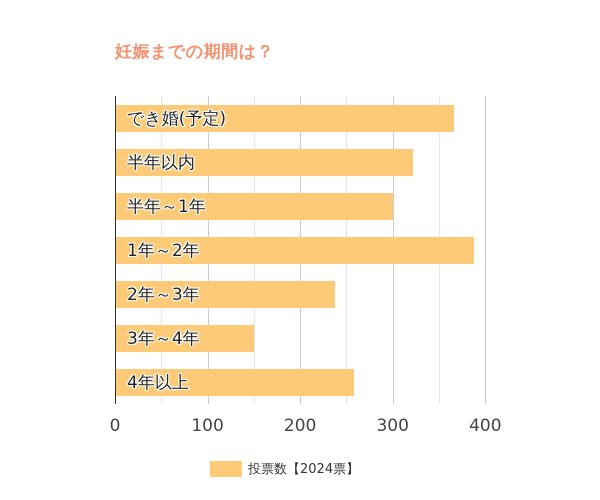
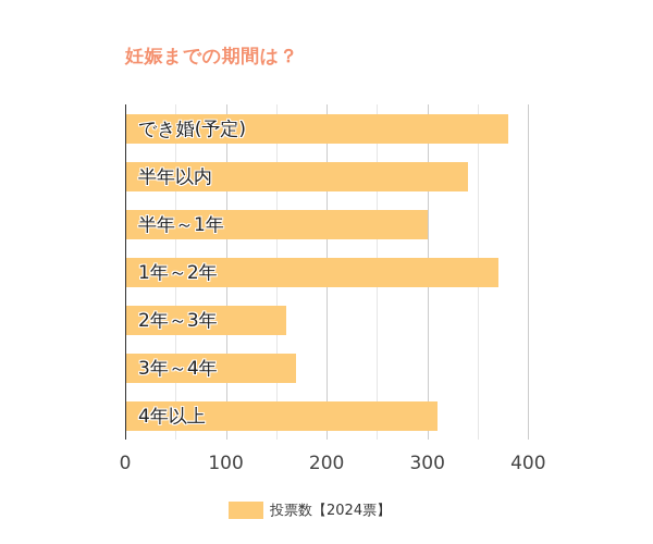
でき婚(予定): 370 -> 380
半年以内: 320 -> 340
1年～2年: 390 -> 370
2年～3年: 240 -> 160
3年～4年: 150 -> 170
4年以上: 260 -> 310
